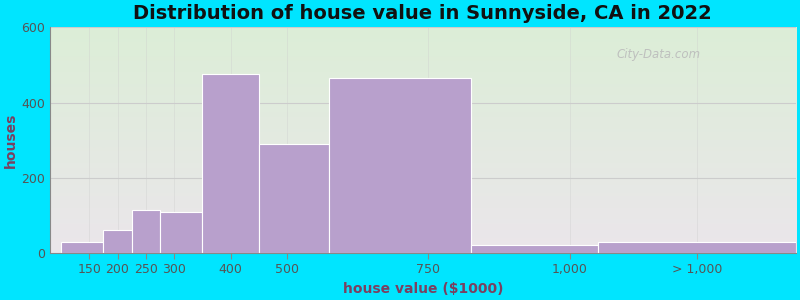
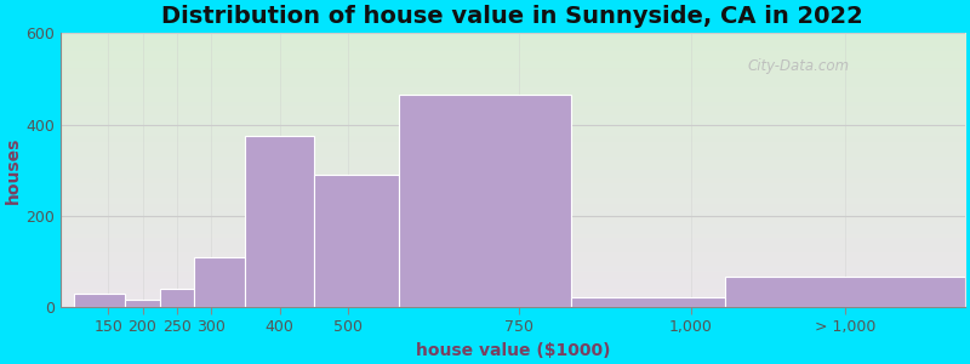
200: 60 -> 15
250: 115 -> 40
400: 475 -> 375
> 1,000: 30 -> 65
